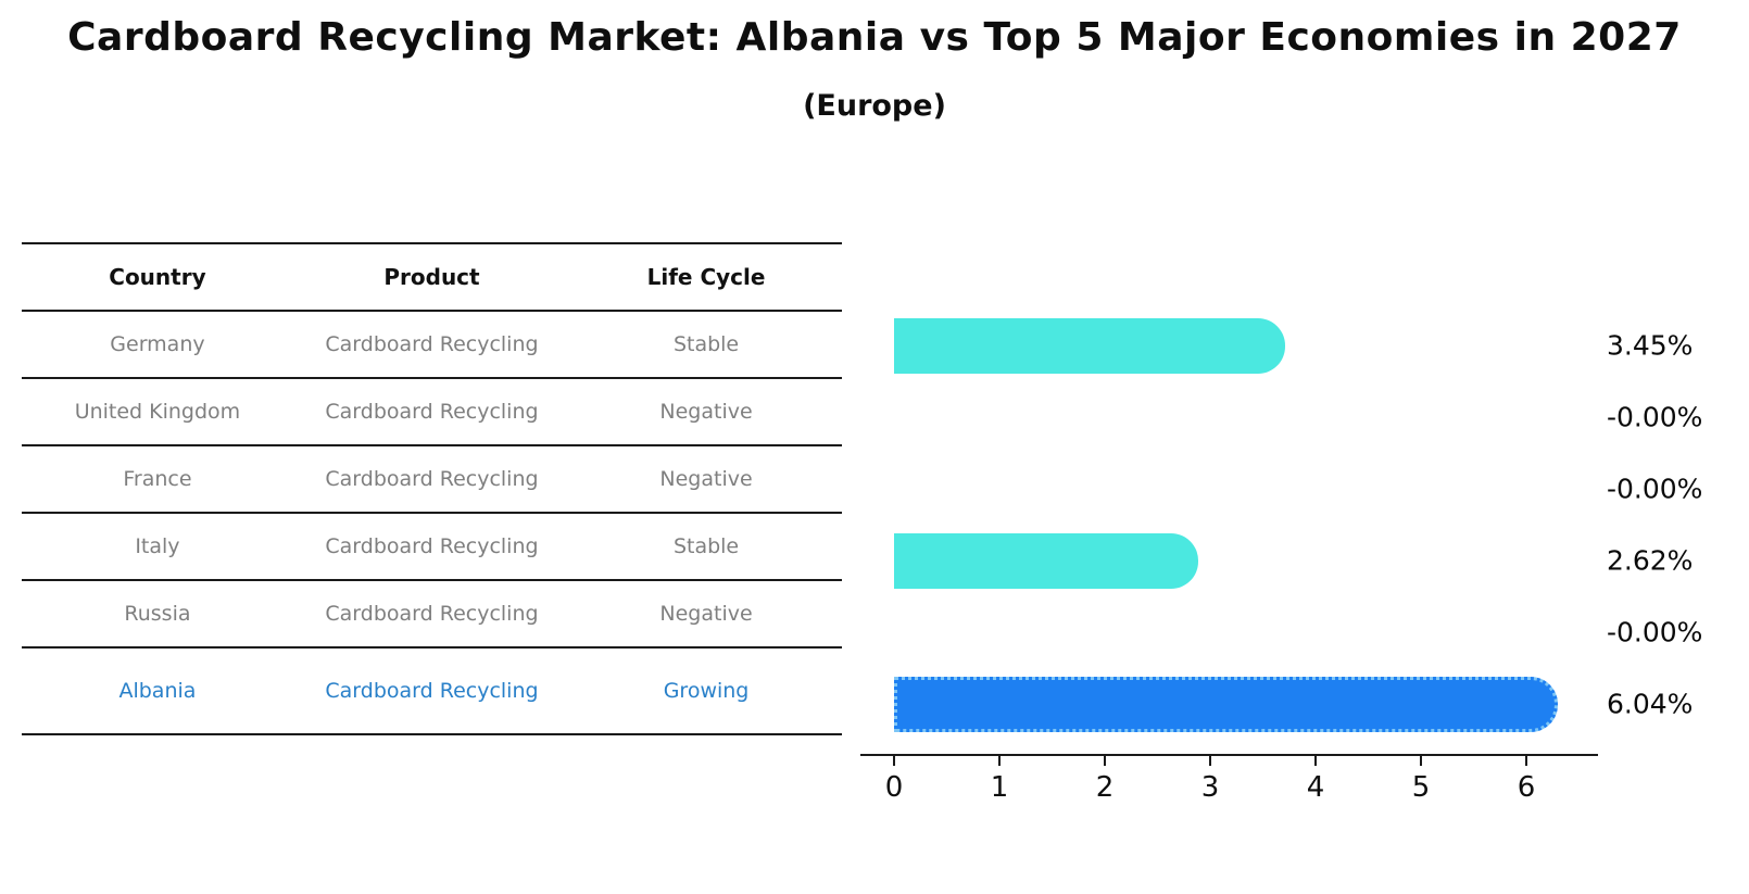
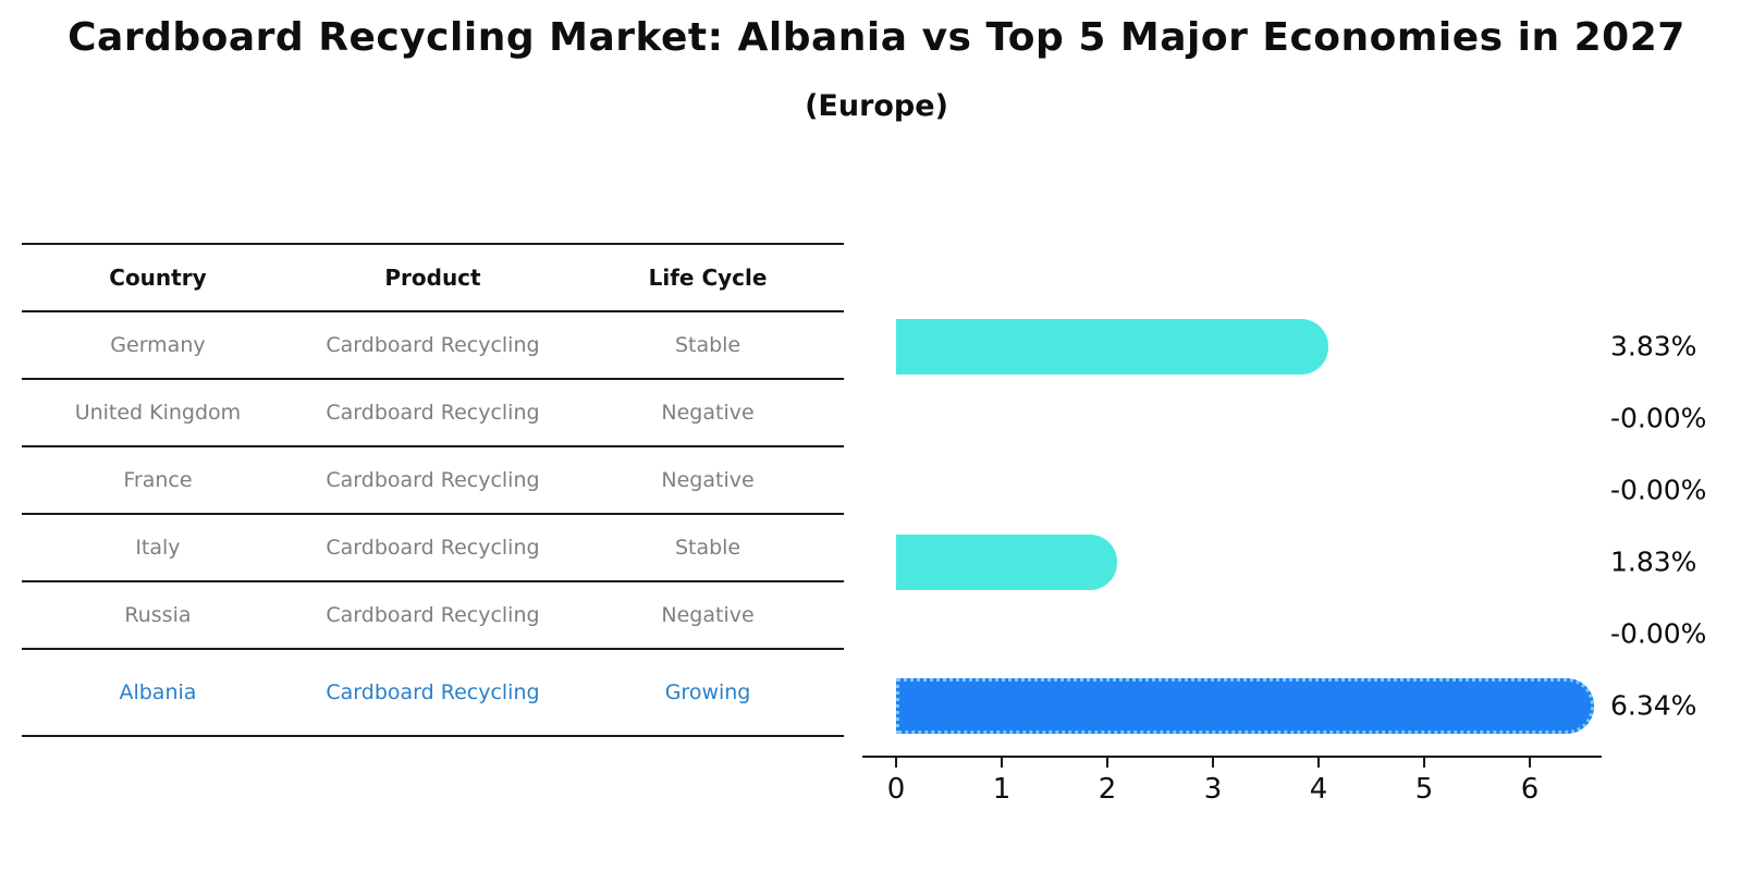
Germany: 3.45% -> 3.83%
Italy: 2.62% -> 1.83%
Albania: 6.04% -> 6.34%
